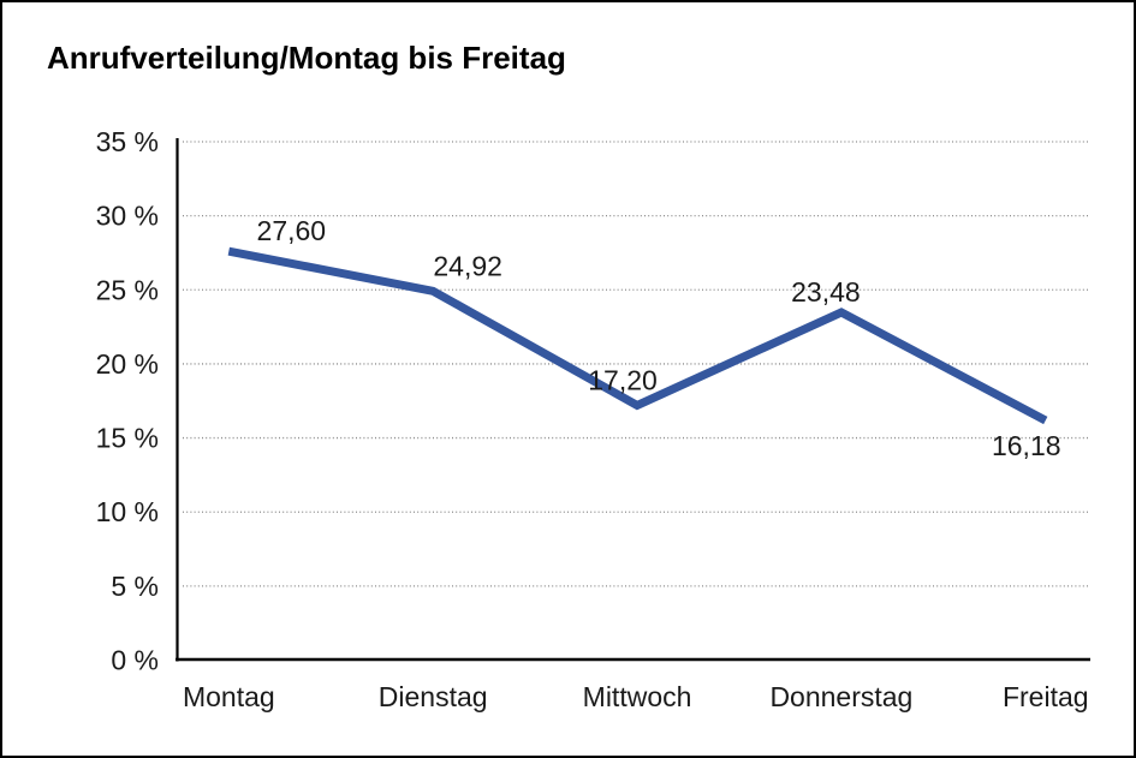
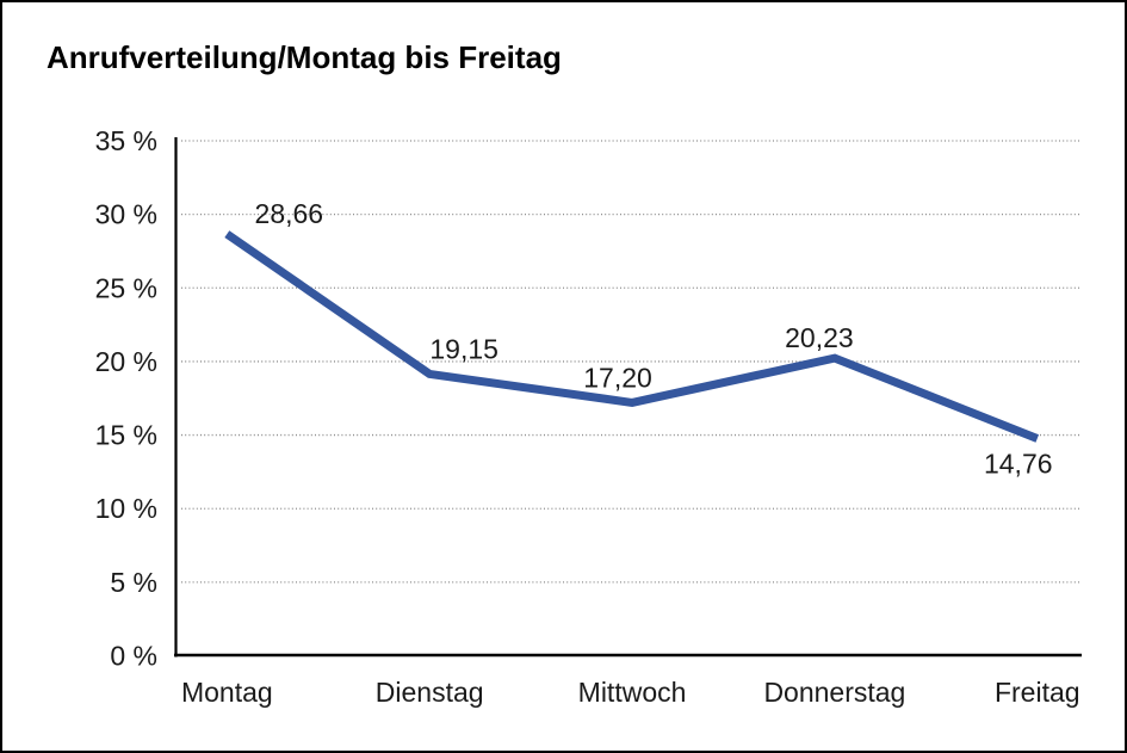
Montag: 27,60 -> 28,66
Dienstag: 24,92 -> 19,15
Donnerstag: 23,48 -> 20,23
Freitag: 16,18 -> 14,76
